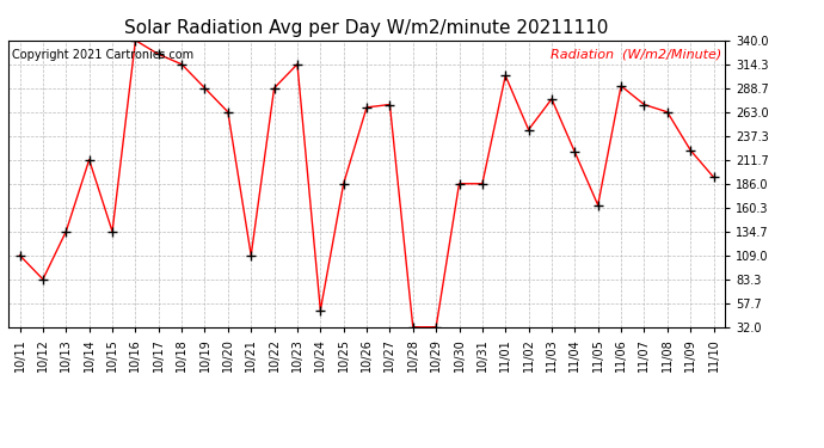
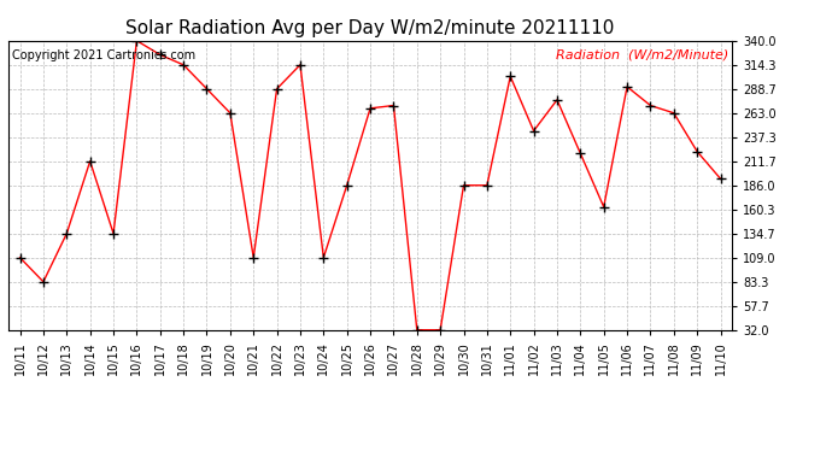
10/24: 50 -> 109
